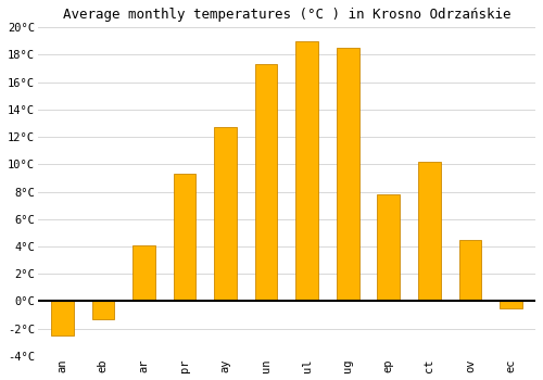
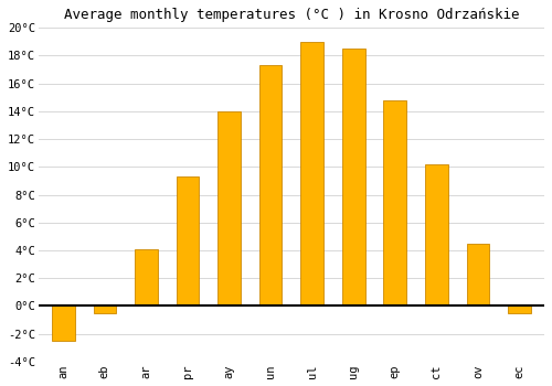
eb: -1.3°C -> -0.5°C
ay: 12.7°C -> 14.0°C
ep: 7.8°C -> 14.8°C
